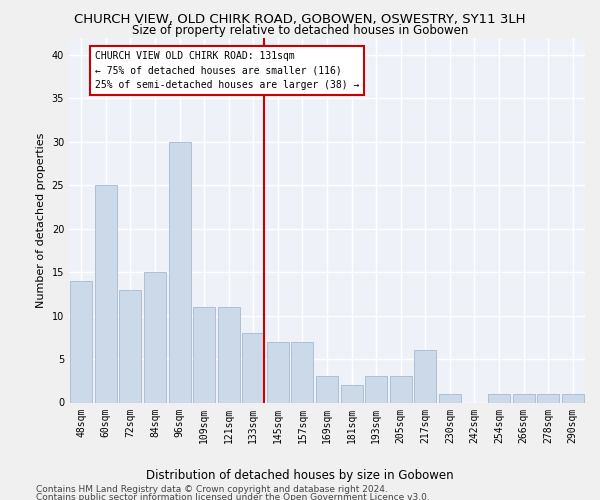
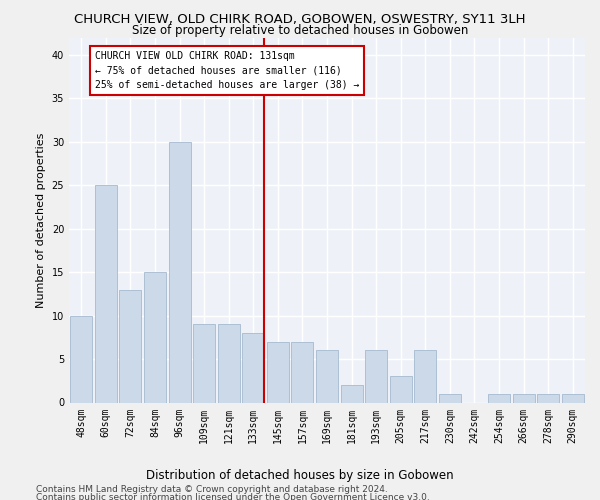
48sqm: 14 -> 10
109sqm: 11 -> 9
121sqm: 11 -> 9
169sqm: 3 -> 6
193sqm: 3 -> 6
